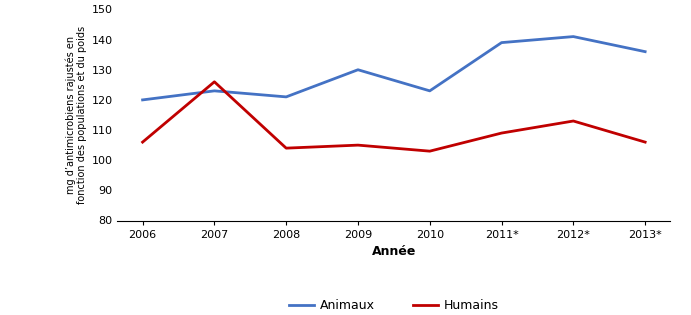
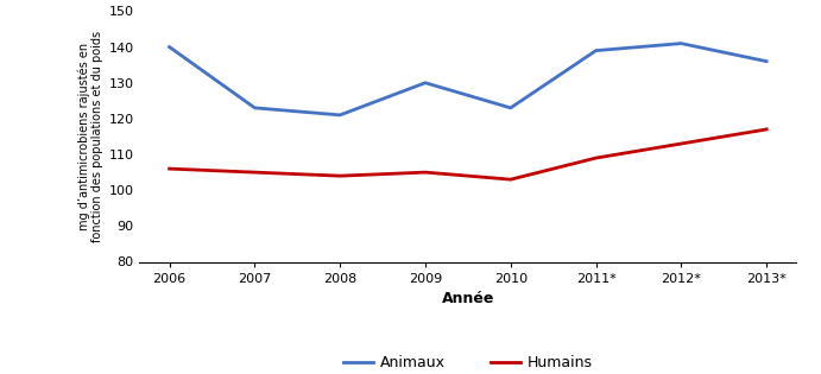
Animaux/2006: 120 -> 140
Humains/2007: 126 -> 105
Humains/2013*: 106 -> 117
